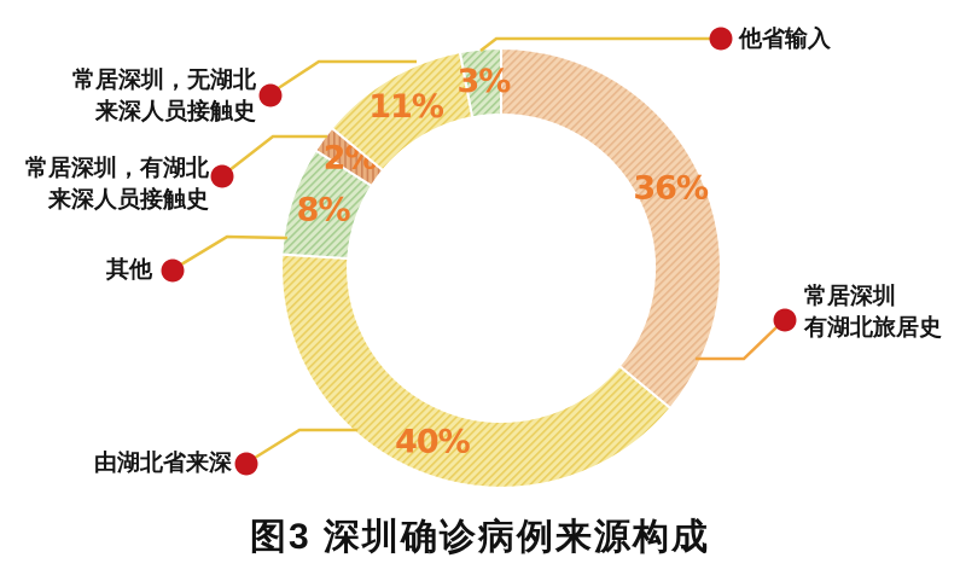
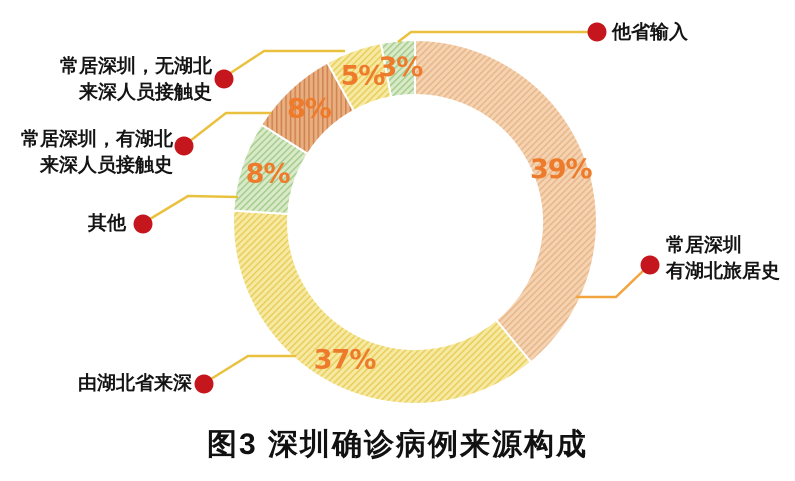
常居深圳 有湖北旅居史: 36% -> 39%
由湖北省来深: 40% -> 37%
常居深圳，有湖北来深人员接触史: 2% -> 8%
常居深圳，无湖北来深人员接触史: 11% -> 5%
